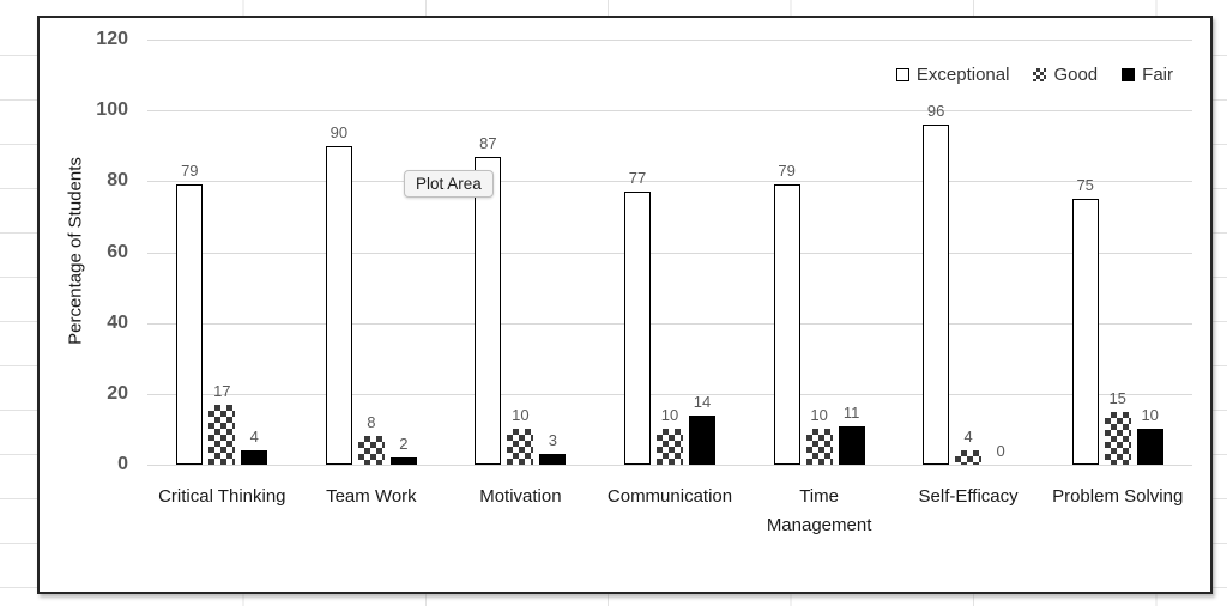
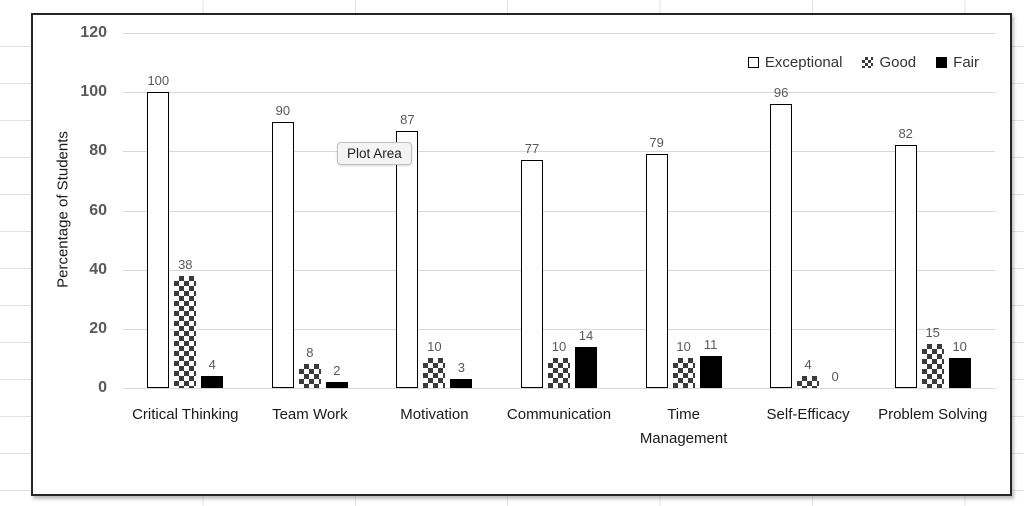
Exceptional/Critical Thinking: 79 -> 100
Good/Critical Thinking: 17 -> 38
Exceptional/Problem Solving: 75 -> 82
